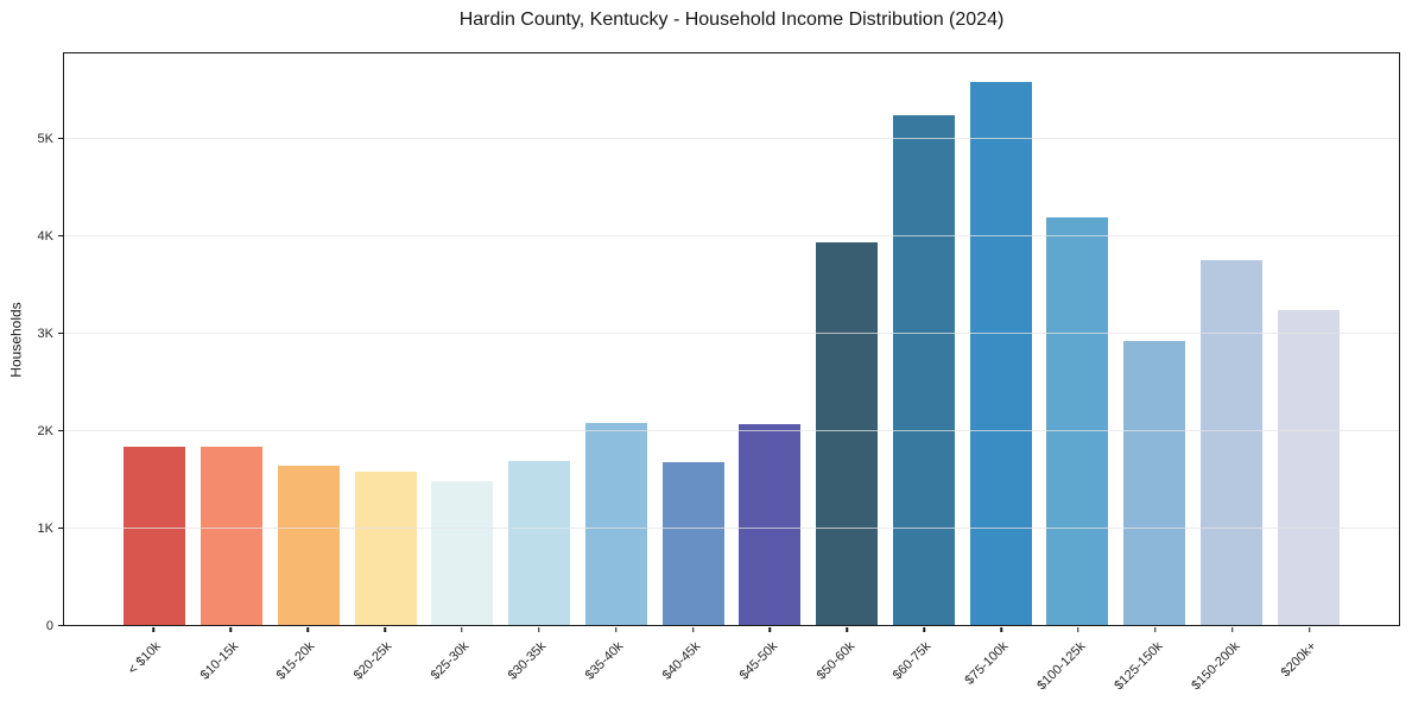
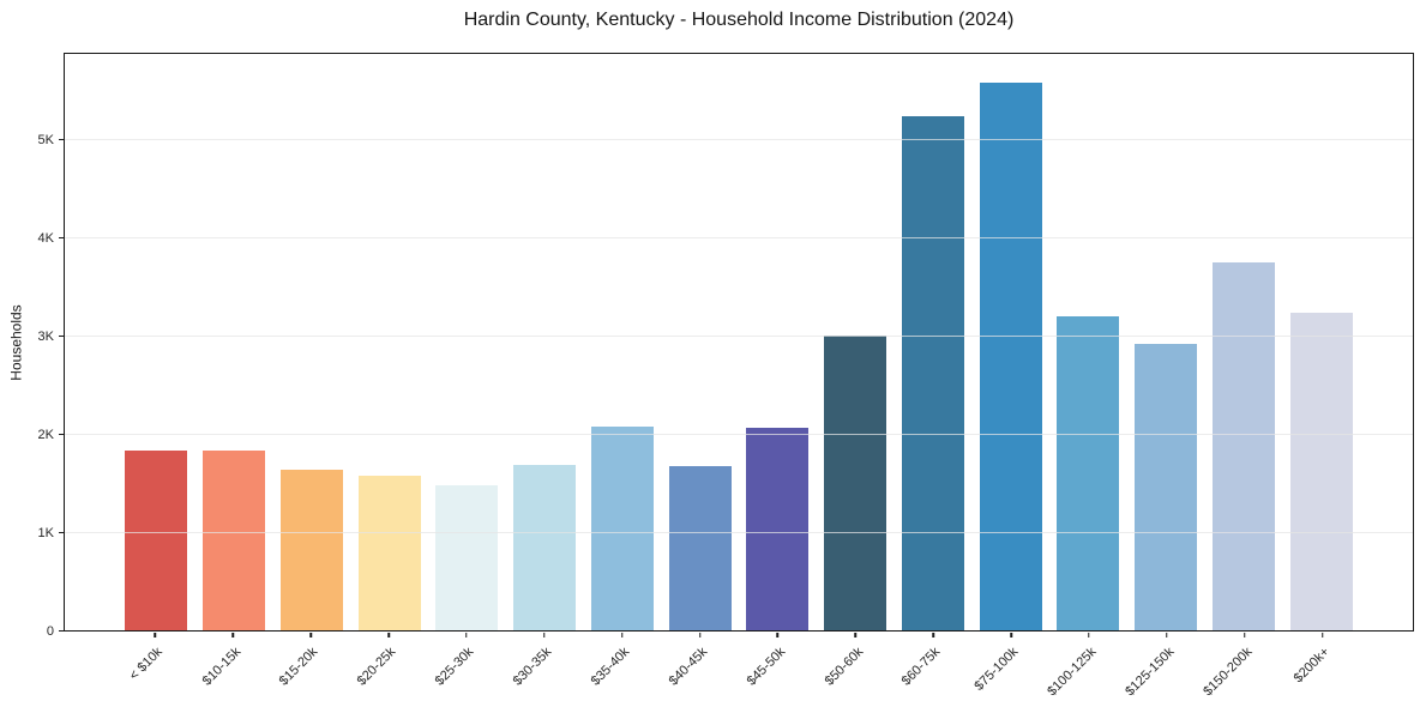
$50-60k: 3.9K -> 3.0K
$100-125k: 4.2K -> 3.2K
